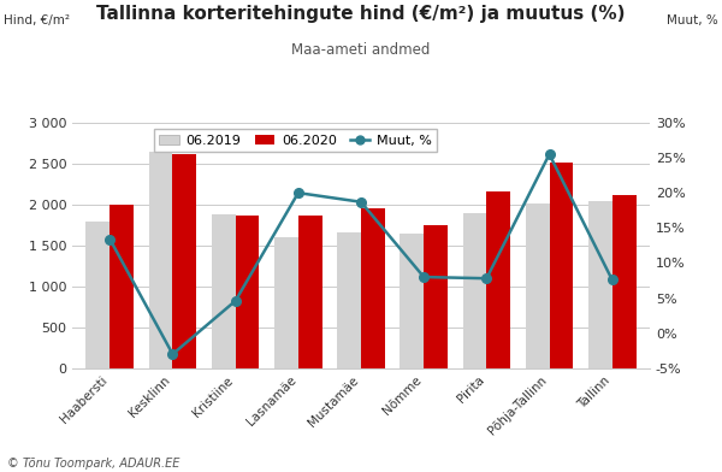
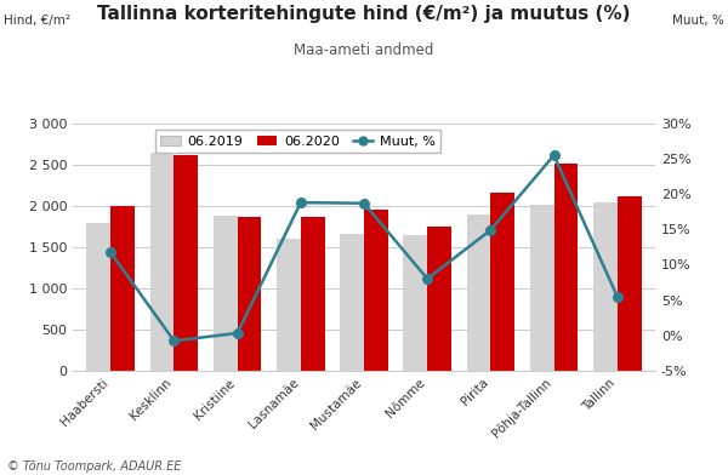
Muut, %/Haabersti: 13.4% -> 11.7%
Muut, %/Kesklinn: -3.0% -> -0.8%
Muut, %/Kristiine: 4.6% -> 0.3%
Muut, %/Lasnamäe: 20.0% -> 18.8%
Muut, %/Pirita: 7.8% -> 14.9%
Muut, %/Tallinn: 7.6% -> 5.5%
